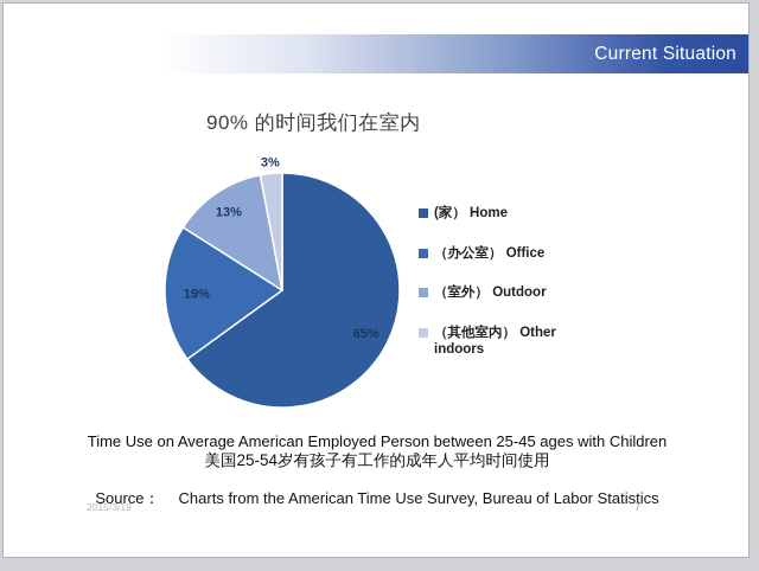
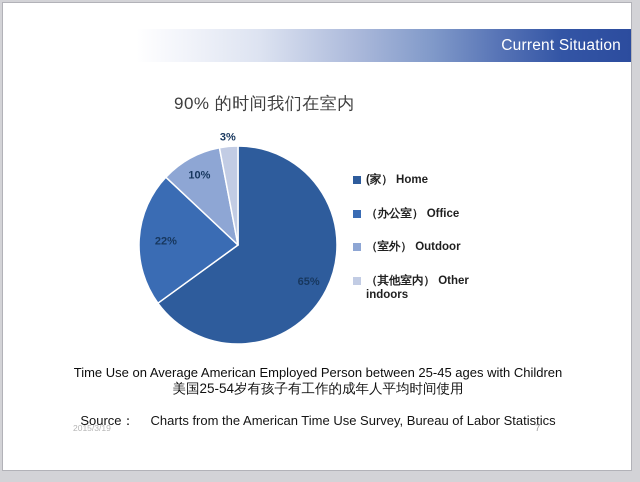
（办公室） Office: 19% -> 22%
（室外） Outdoor: 13% -> 10%
